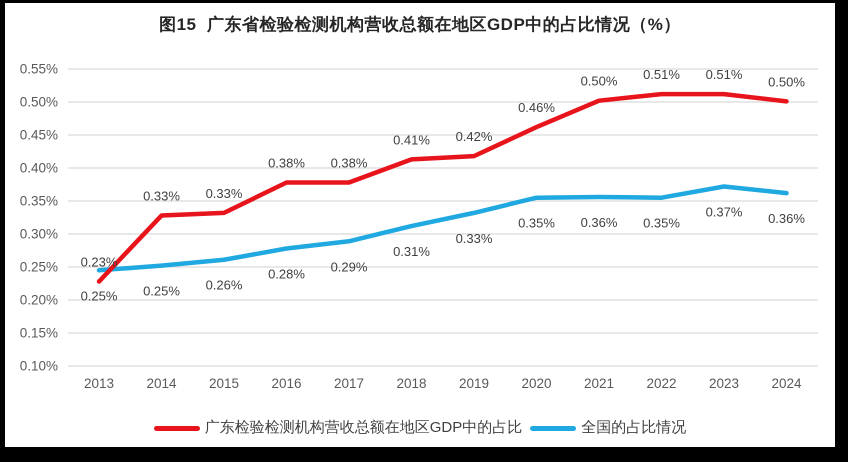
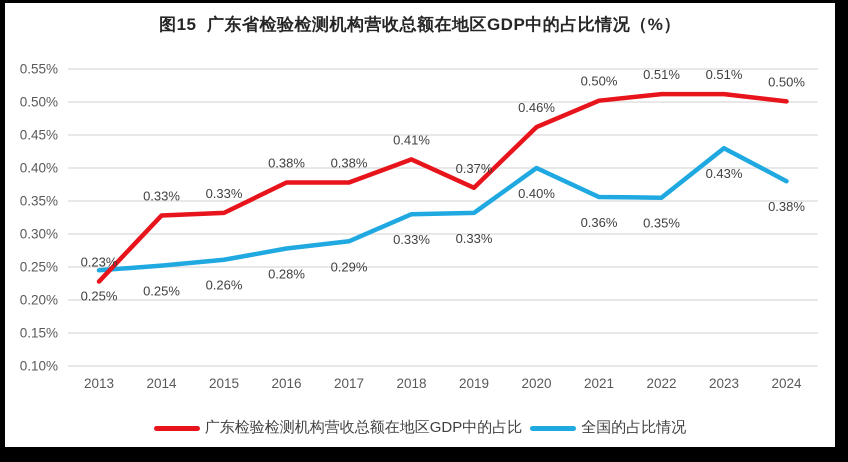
全国的占比情况/2018: 0.31% -> 0.33%
广东检验检测机构营收总额在地区GDP中的占比/2019: 0.42% -> 0.37%
全国的占比情况/2020: 0.35% -> 0.40%
全国的占比情况/2023: 0.37% -> 0.43%
全国的占比情况/2024: 0.36% -> 0.38%
